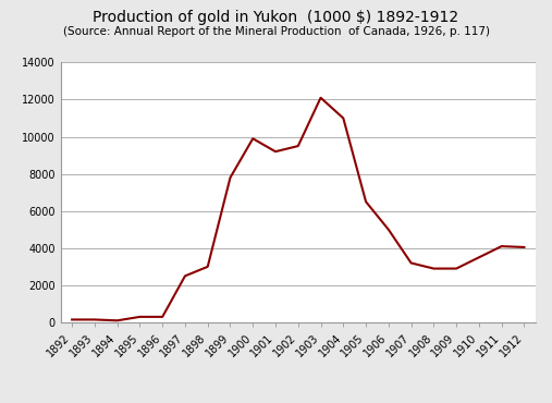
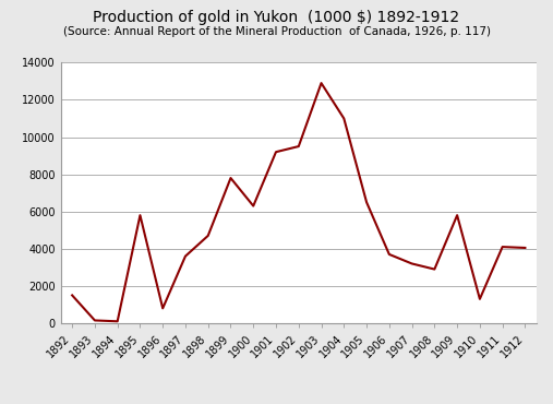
1892: 200 -> 1500
1895: 300 -> 5800
1896: 300 -> 800
1897: 2500 -> 3600
1898: 3000 -> 4700
1900: 9900 -> 6300
1903: 12100 -> 12900
1906: 5000 -> 3700
1909: 2900 -> 5800
1910: 3500 -> 1300
